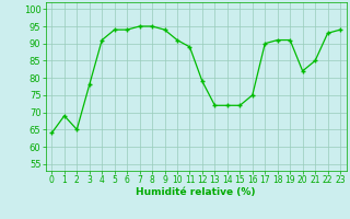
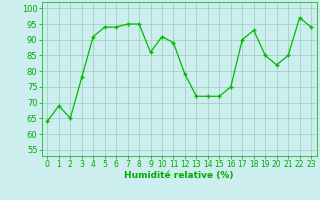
9: 94 -> 86
18: 91 -> 93
19: 91 -> 85
22: 93 -> 97
